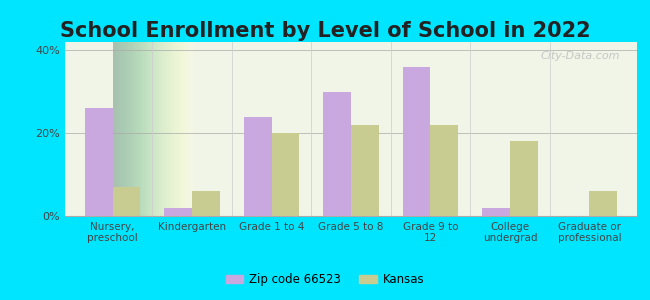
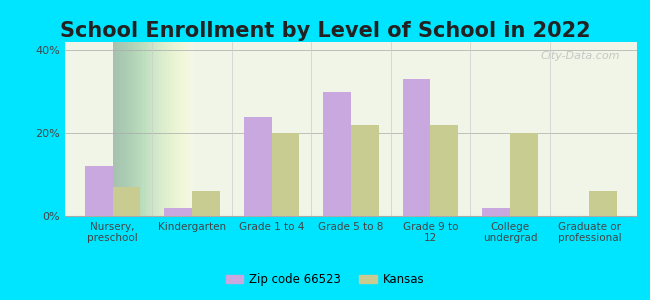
Zip code 66523/Nursery, preschool: 26% -> 12%
Zip code 66523/Grade 9 to 12: 36% -> 33%
Kansas/College undergrad: 18% -> 20%
